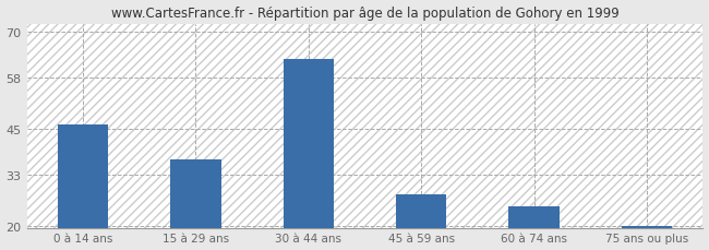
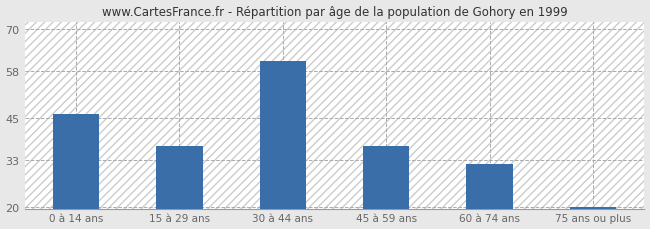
30 à 44 ans: 63 -> 61
45 à 59 ans: 28 -> 37
60 à 74 ans: 25 -> 32
